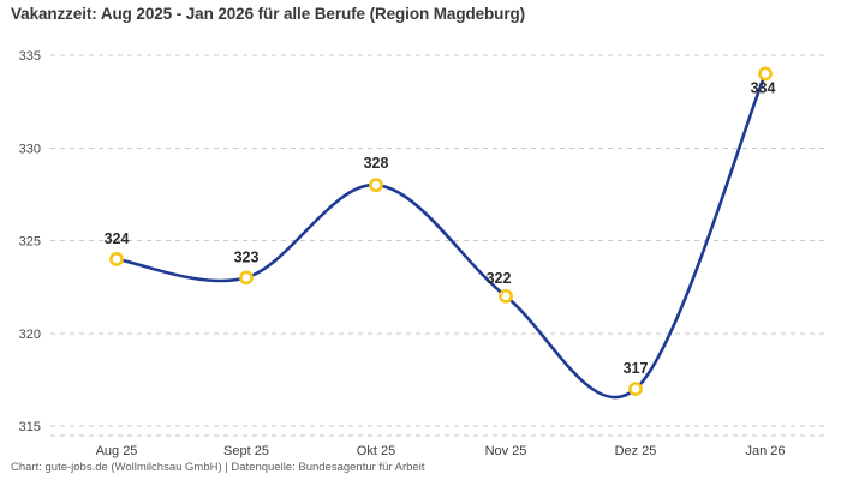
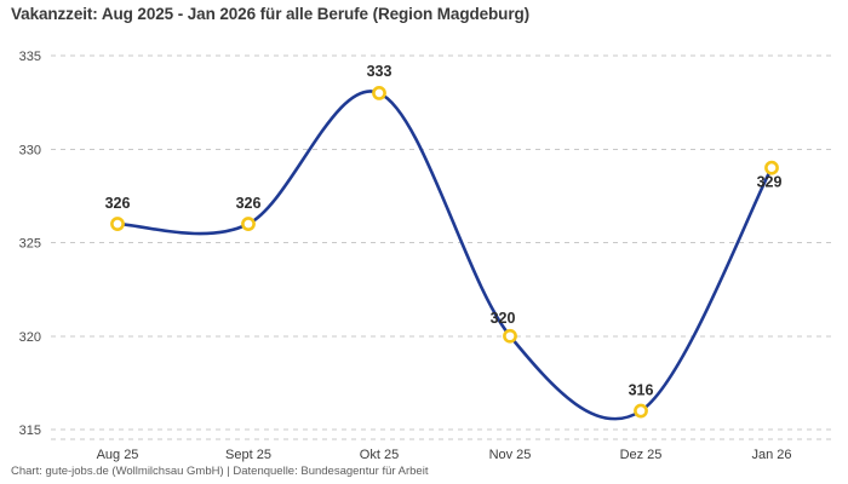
Aug 25: 324 -> 326
Sept 25: 323 -> 326
Okt 25: 328 -> 333
Nov 25: 322 -> 320
Dez 25: 317 -> 316
Jan 26: 334 -> 329
